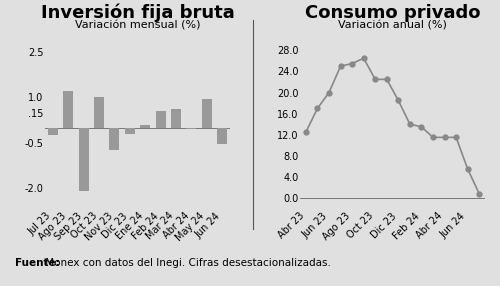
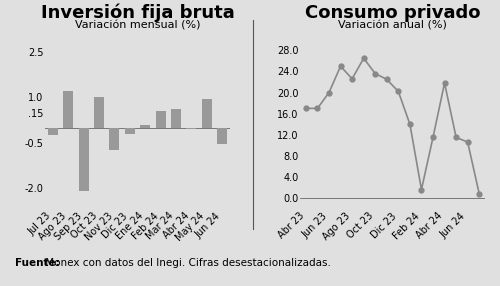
Consumo privado/Abr 23: 12.5 -> 17.0
Consumo privado/Ago 23: 25.5 -> 22.6
Consumo privado/Oct 23: 22.5 -> 23.6
Consumo privado/Dic 23: 18.5 -> 20.2
Consumo privado/Feb 24: 13.5 -> 1.6
Consumo privado/Abr 24: 11.5 -> 21.8
Consumo privado/Jun 24: 5.5 -> 10.6
